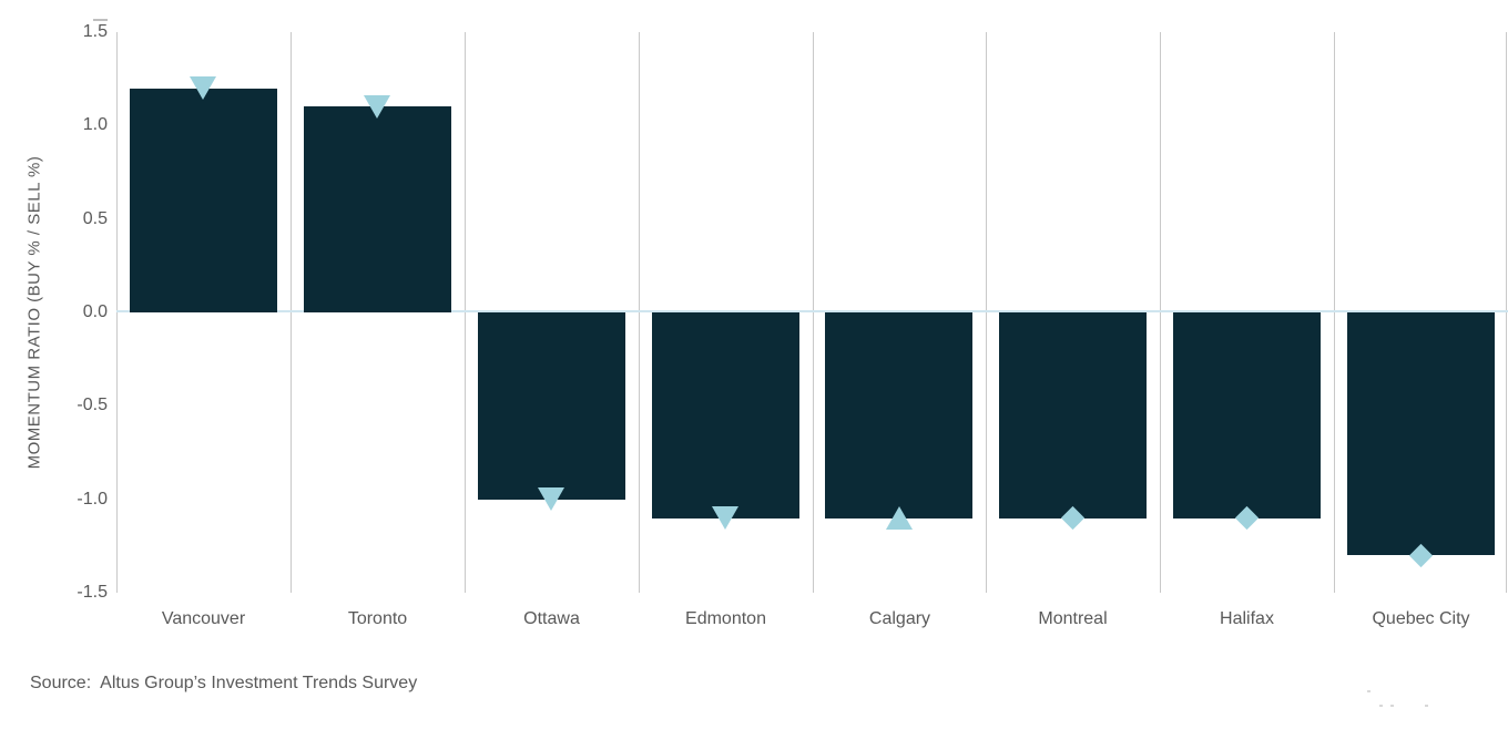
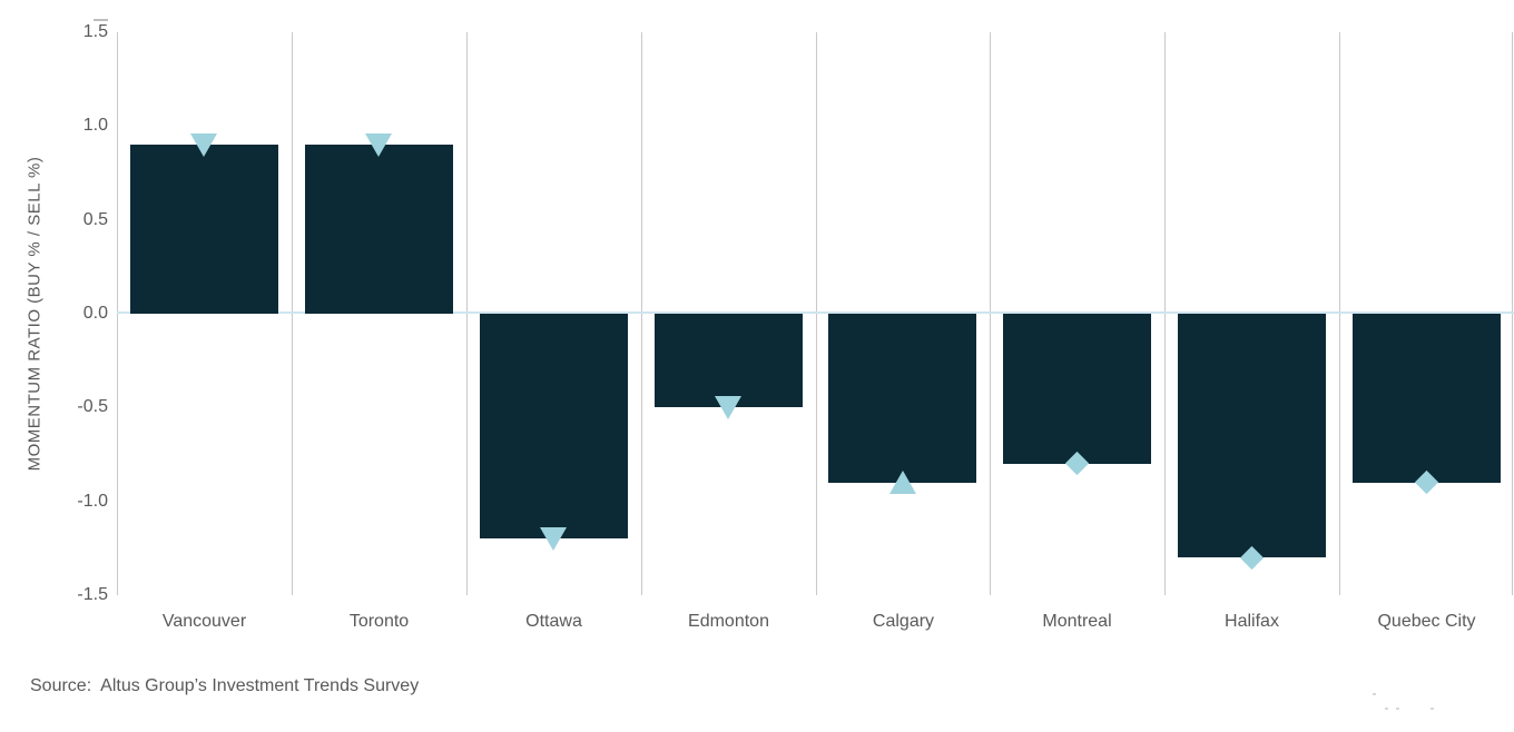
Vancouver: 1.2 -> 0.9
Toronto: 1.1 -> 0.9
Ottawa: -1.0 -> -1.2
Edmonton: -1.1 -> -0.5
Calgary: -1.1 -> -0.9
Montreal: -1.1 -> -0.8
Halifax: -1.1 -> -1.3
Quebec City: -1.3 -> -0.9
